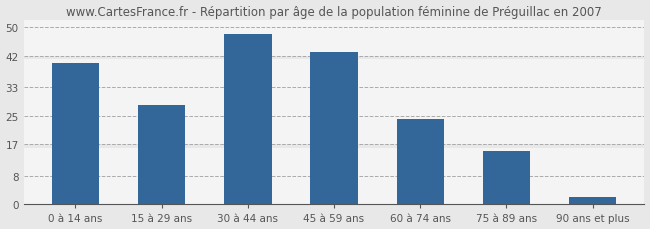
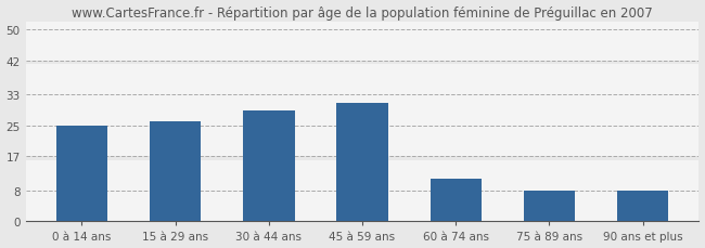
0 à 14 ans: 40 -> 25
15 à 29 ans: 28 -> 26
30 à 44 ans: 48 -> 29
45 à 59 ans: 43 -> 31
60 à 74 ans: 24 -> 11
75 à 89 ans: 15 -> 8
90 ans et plus: 2 -> 8
